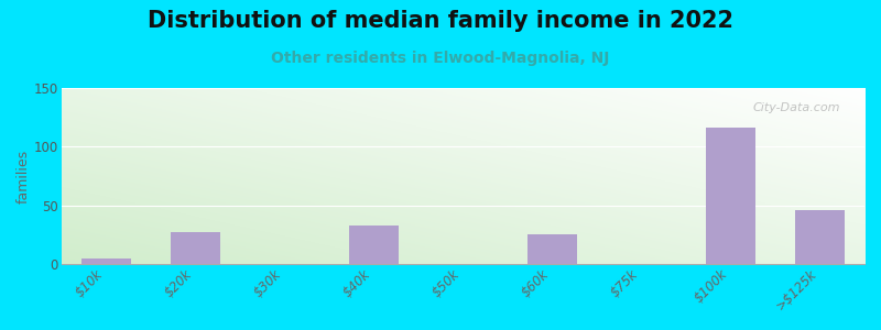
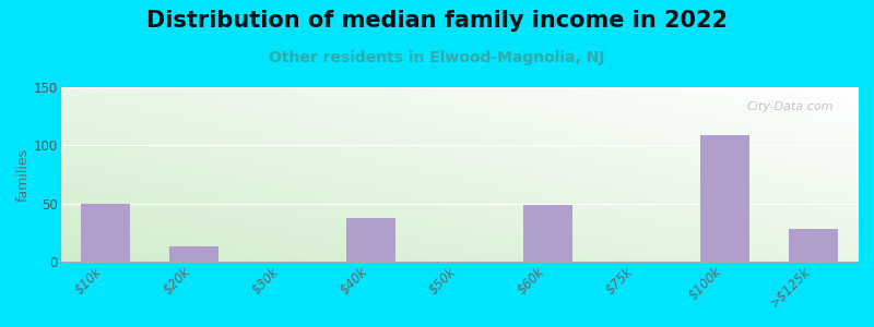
$10k: 5 -> 50
$20k: 27 -> 13
$40k: 33 -> 38
$60k: 25 -> 49
$100k: 116 -> 109
>$125k: 46 -> 28
